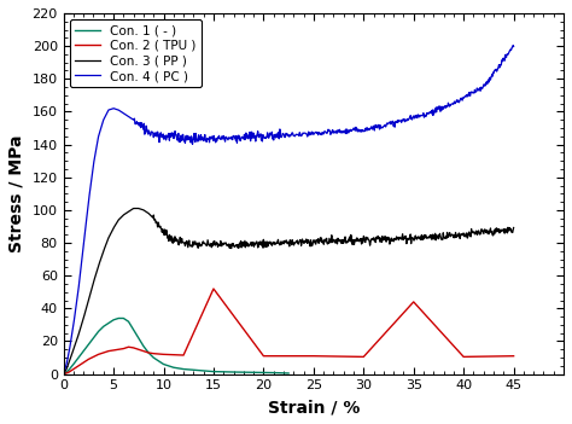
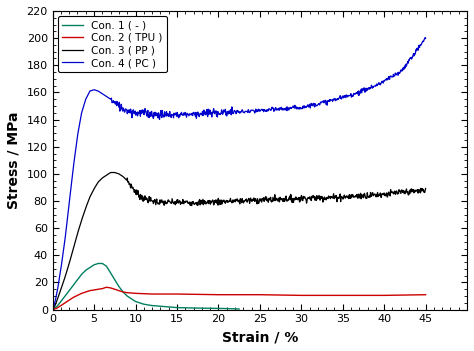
Con. 2 ( TPU )/15: 52 -> 12
Con. 2 ( TPU )/35: 44 -> 10
